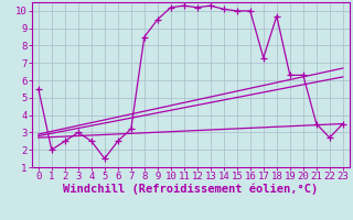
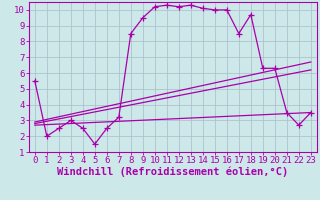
17: 7.3 -> 8.5
